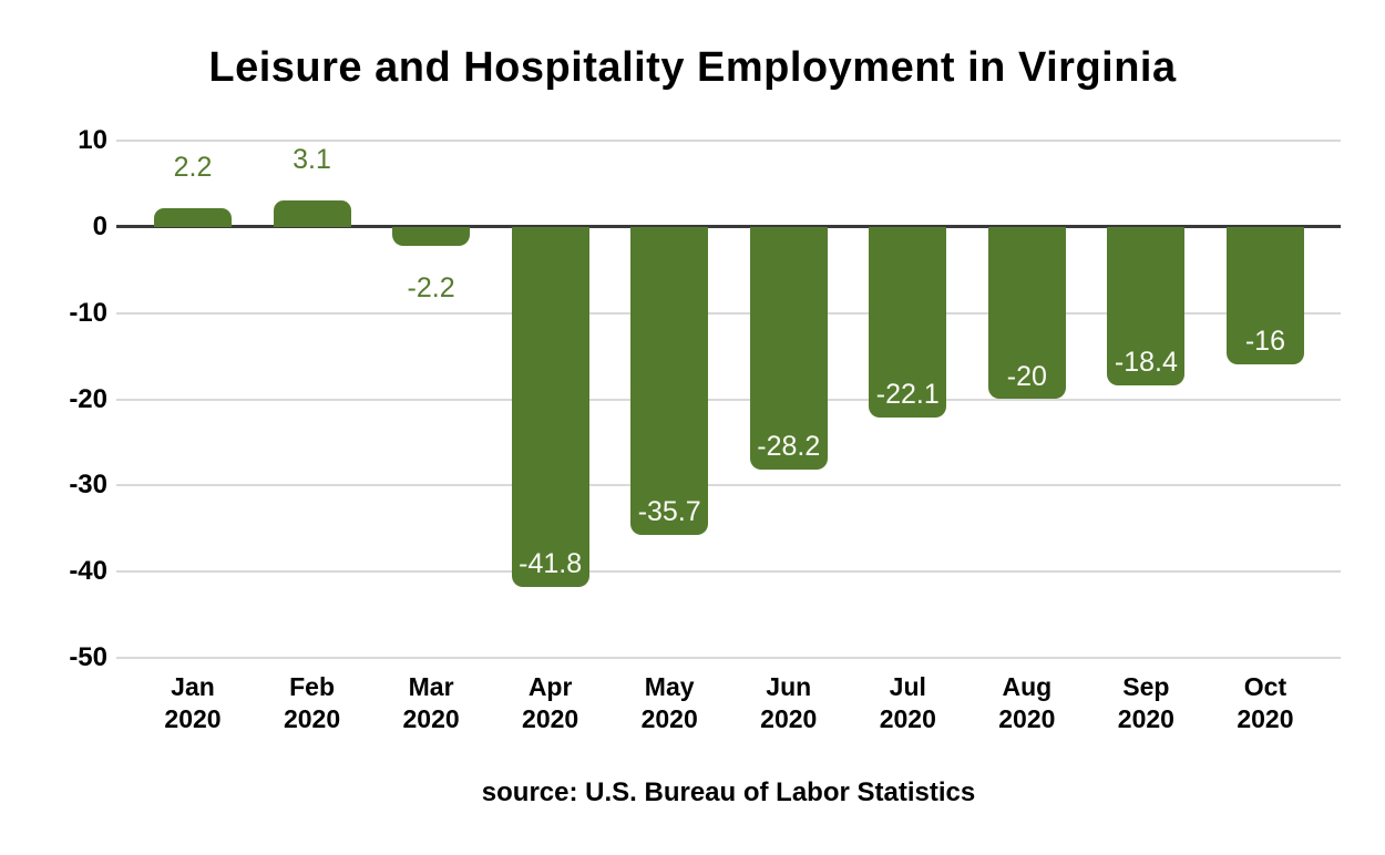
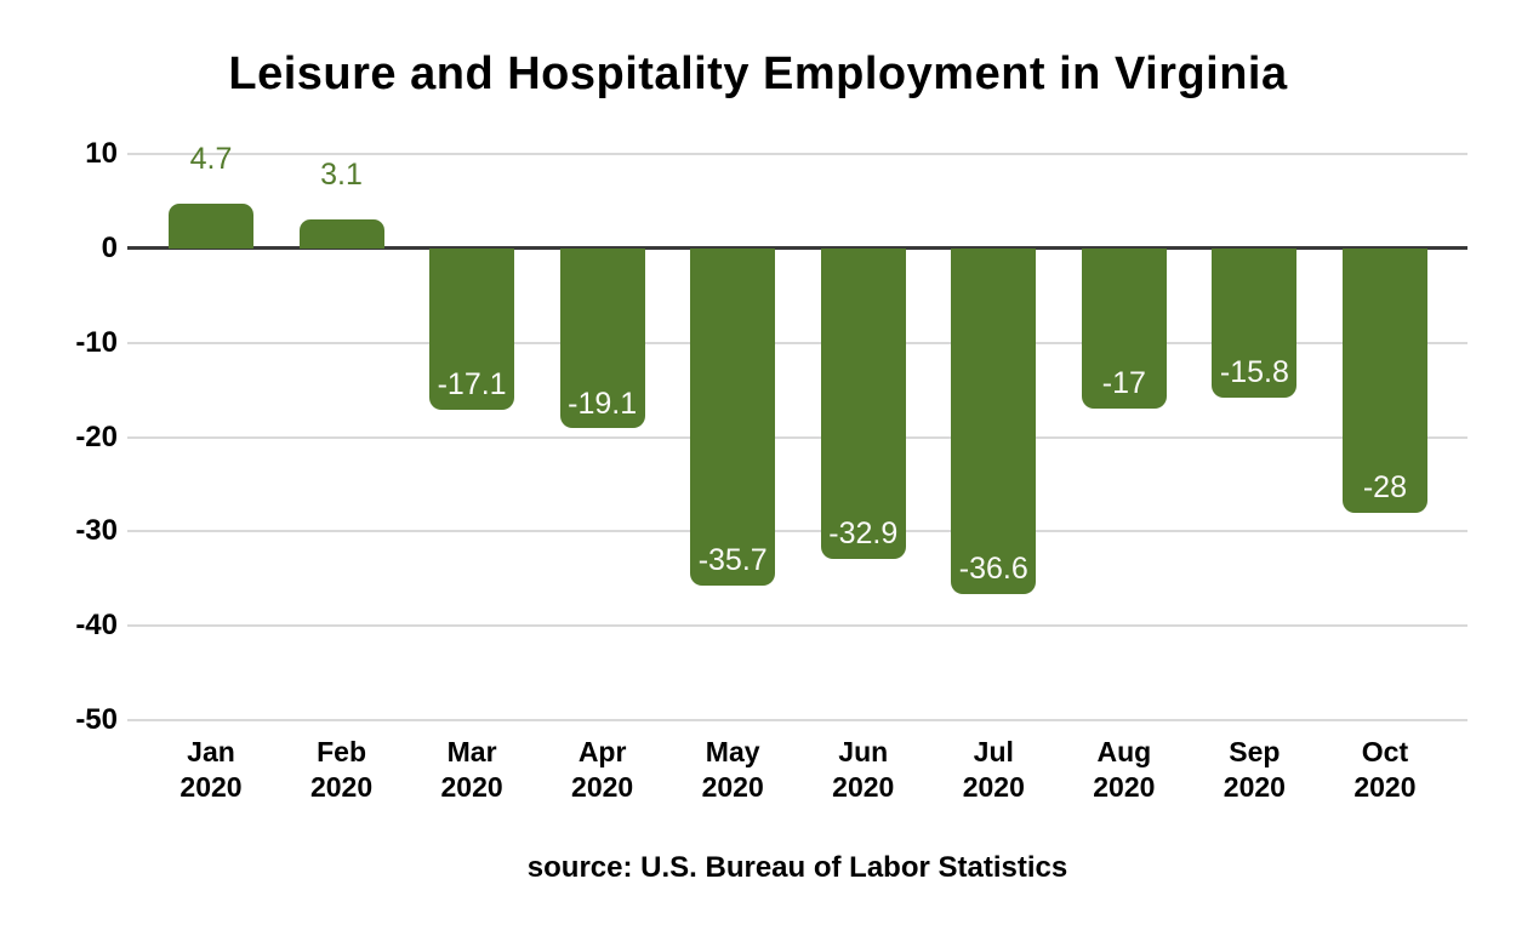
Jan 2020: 2.2 -> 4.7
Mar 2020: -2.2 -> -17.1
Apr 2020: -41.8 -> -19.1
Jun 2020: -28.2 -> -32.9
Jul 2020: -22.1 -> -36.6
Aug 2020: -20 -> -17
Sep 2020: -18.4 -> -15.8
Oct 2020: -16 -> -28
